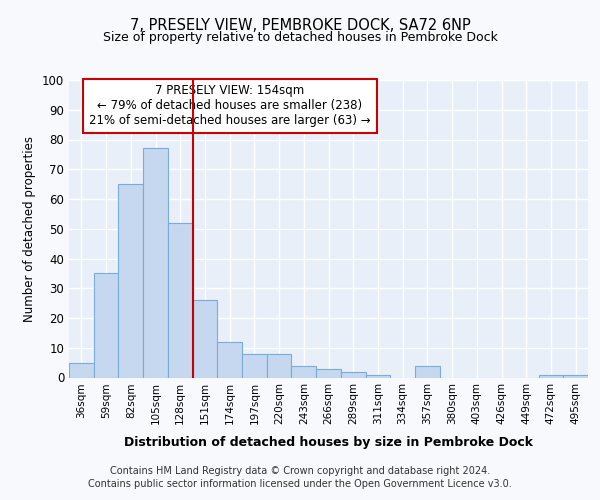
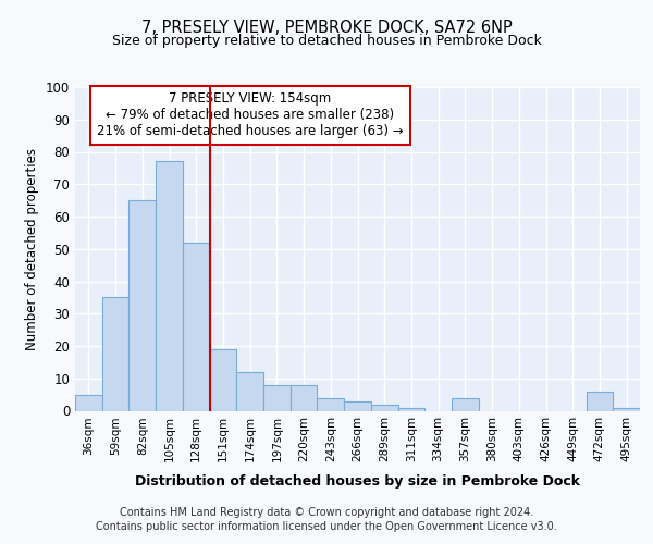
151sqm: 26 -> 19
472sqm: 1 -> 6
